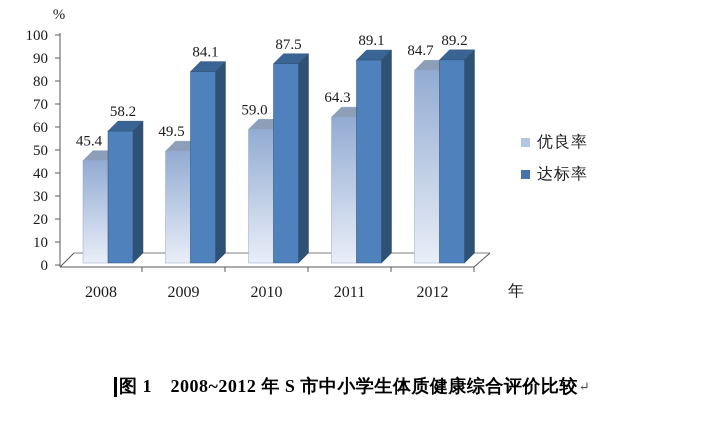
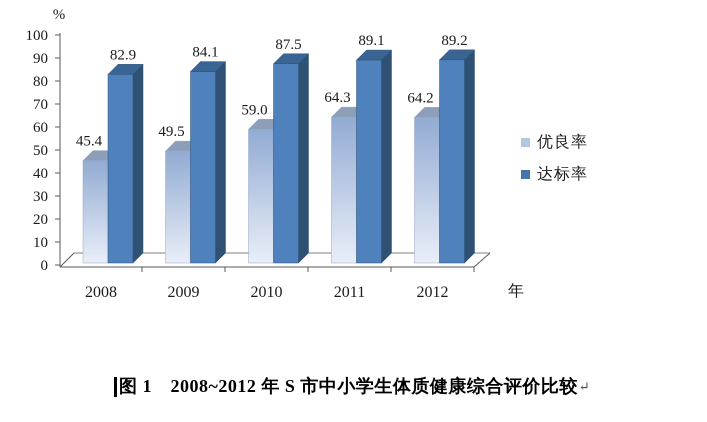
达标率/2008: 58.2 -> 82.9
优良率/2012: 84.7 -> 64.2
